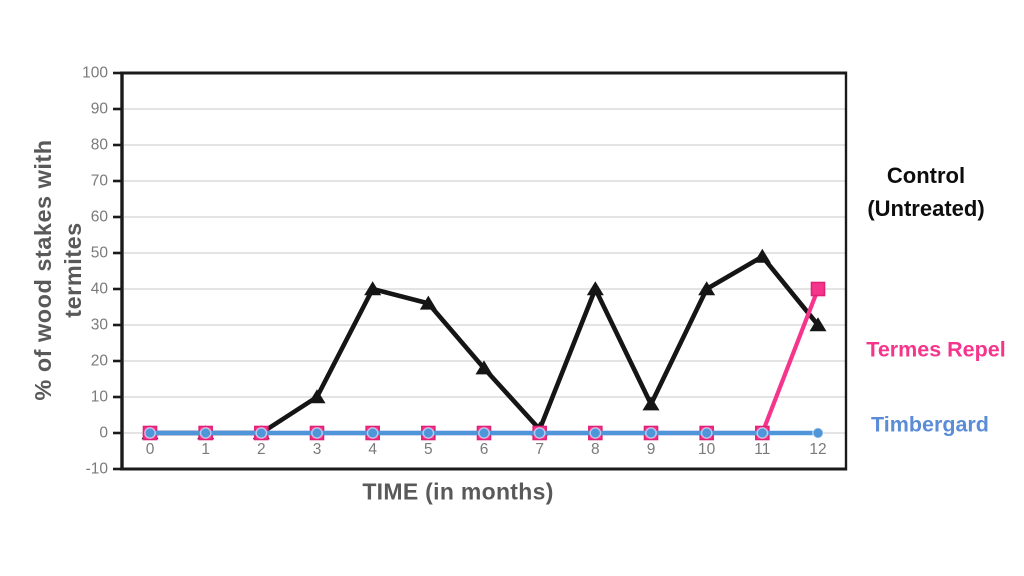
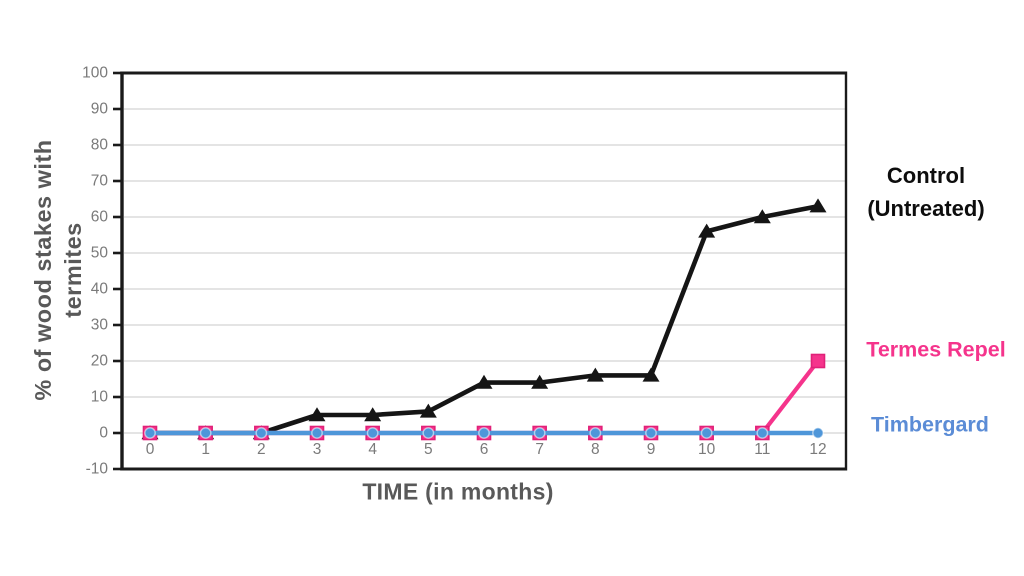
Control (Untreated)/3: 10 -> 5
Control (Untreated)/4: 40 -> 5
Control (Untreated)/5: 36 -> 6
Control (Untreated)/6: 18 -> 14
Control (Untreated)/7: 1 -> 14
Control (Untreated)/8: 40 -> 16
Control (Untreated)/9: 8 -> 16
Control (Untreated)/10: 40 -> 56
Control (Untreated)/11: 49 -> 60
Control (Untreated)/12: 30 -> 63
Termes Repel/12: 40 -> 20
